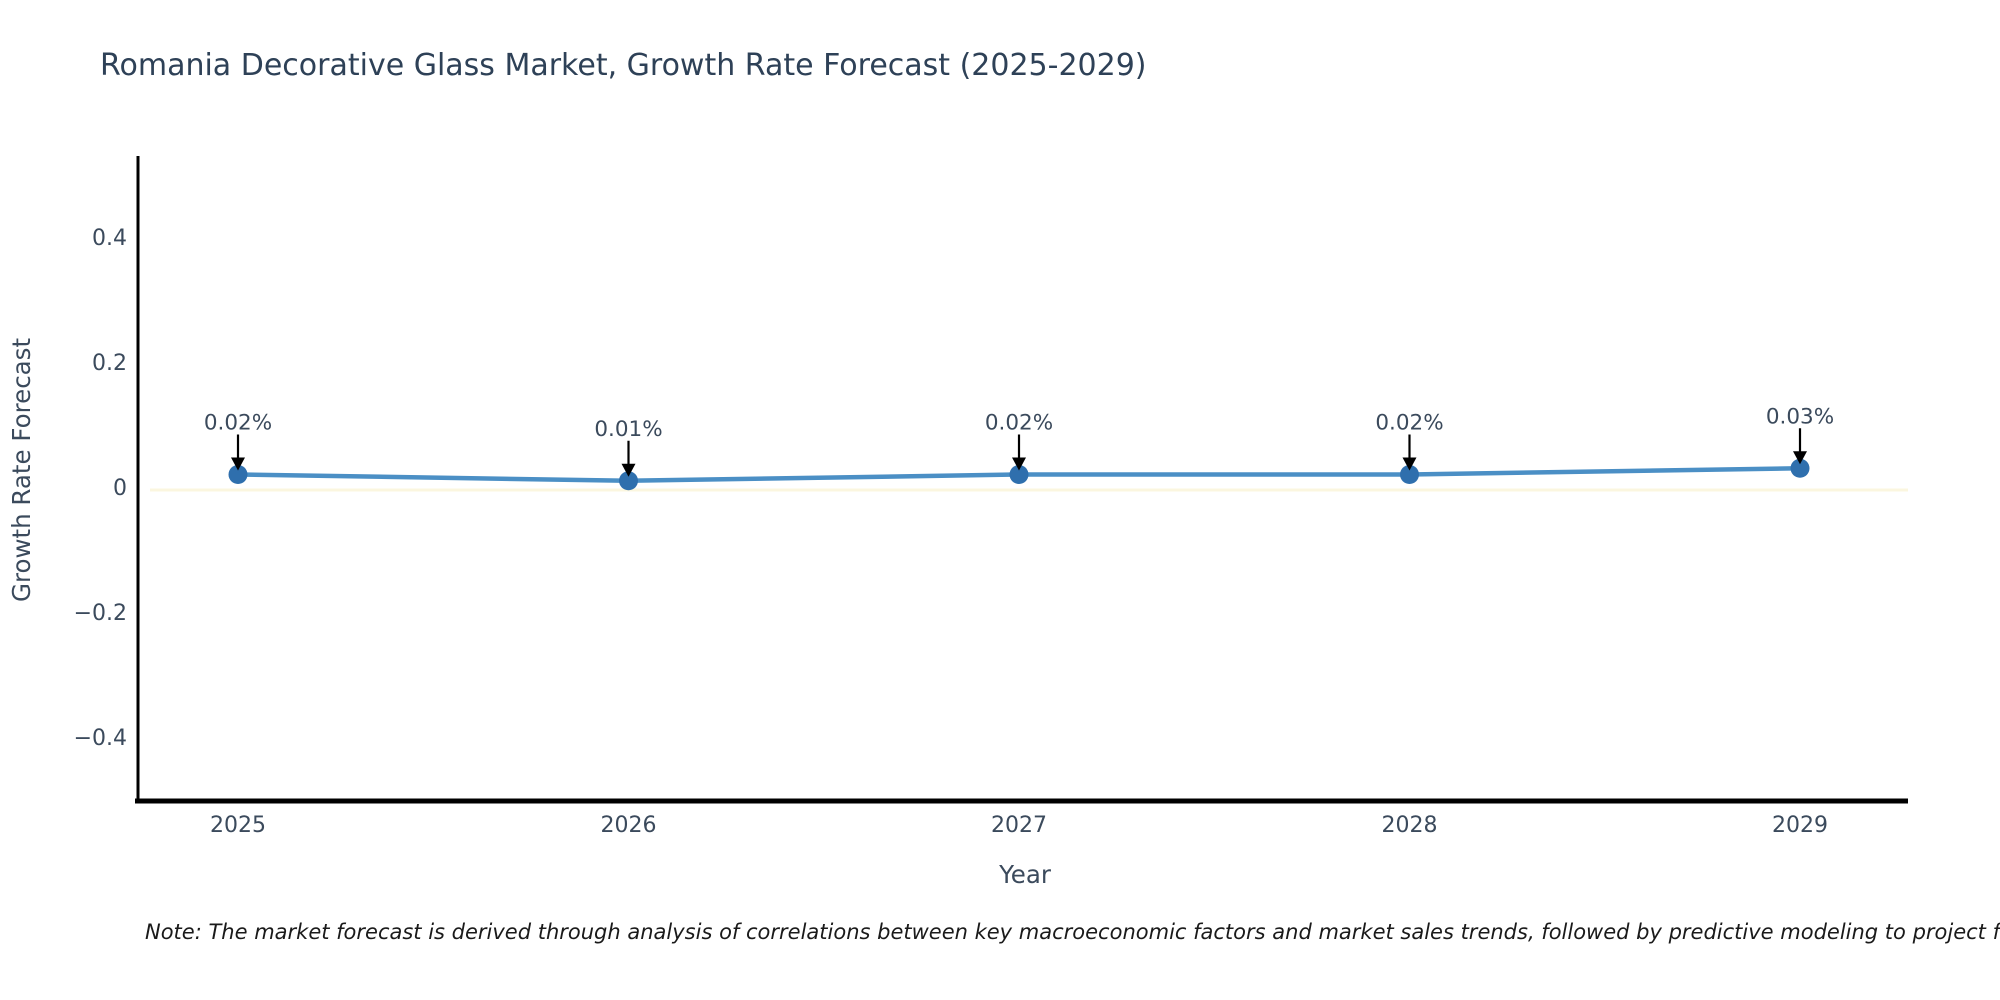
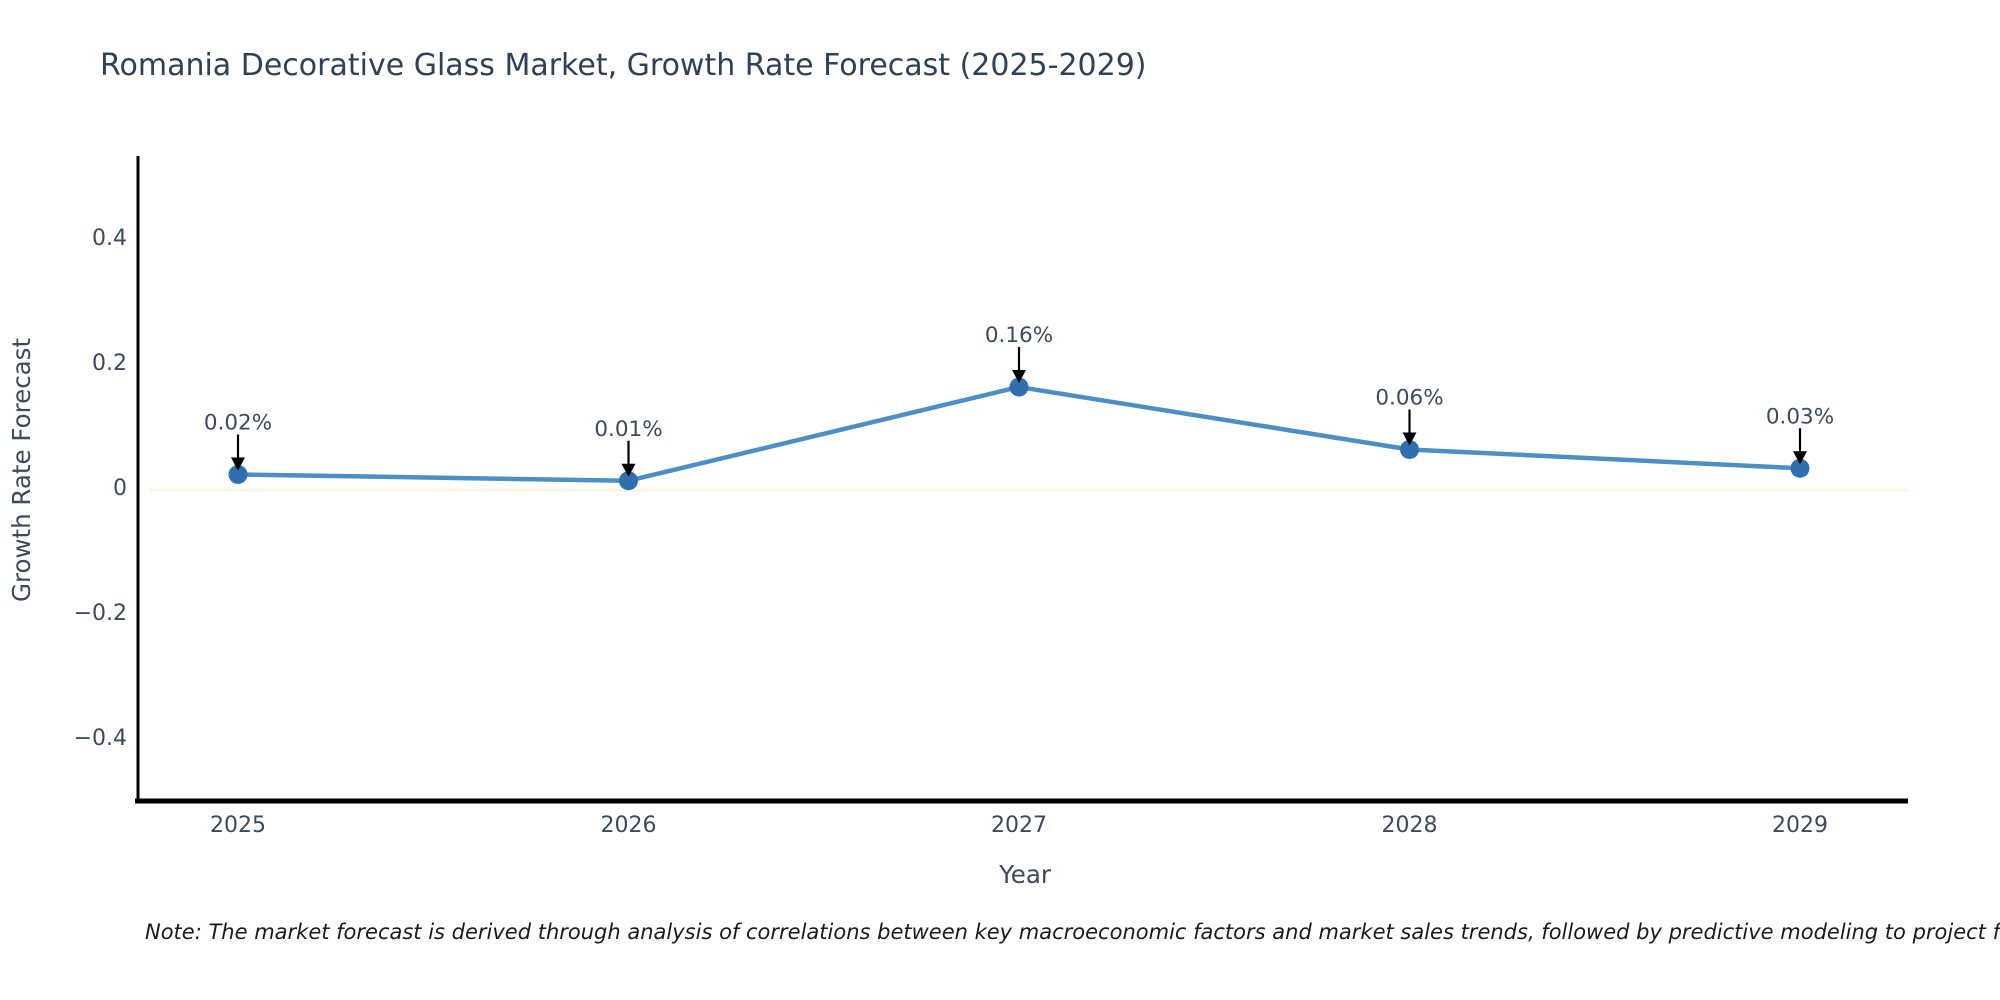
2027: 0.02% -> 0.16%
2028: 0.02% -> 0.06%
